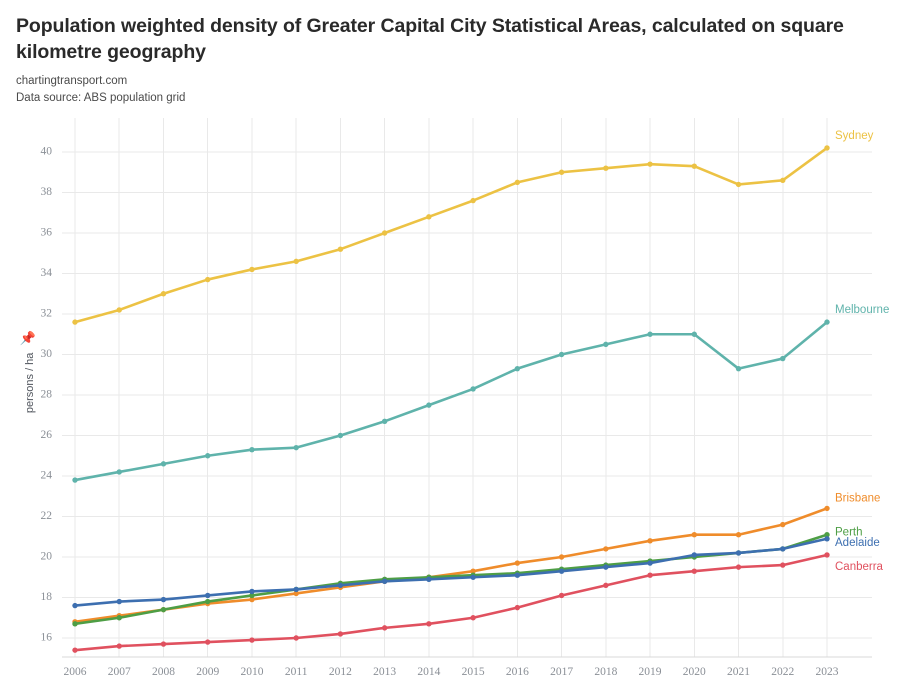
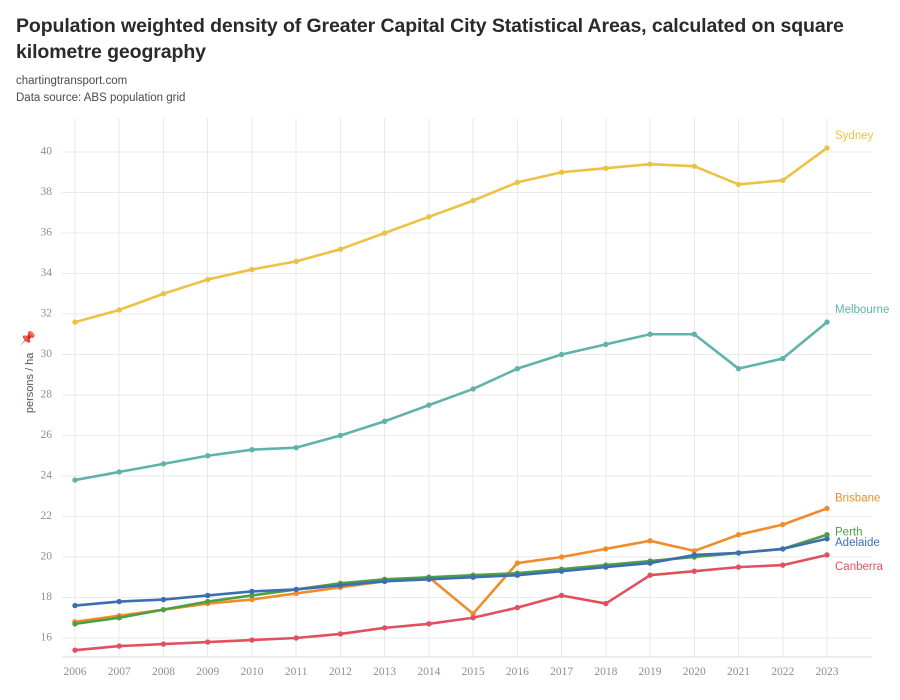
Brisbane/2015: 19.3 -> 17.2
Canberra/2018: 18.6 -> 17.7
Brisbane/2020: 21.1 -> 20.3
